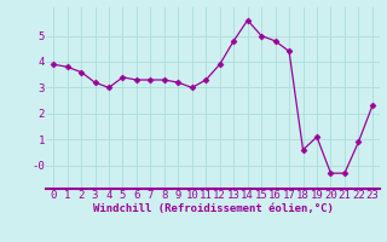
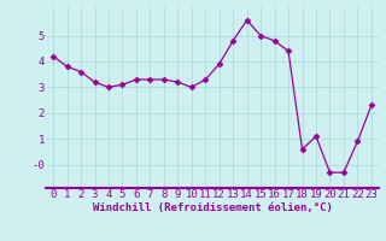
0: 3.9 -> 4.2
5: 3.4 -> 3.1
